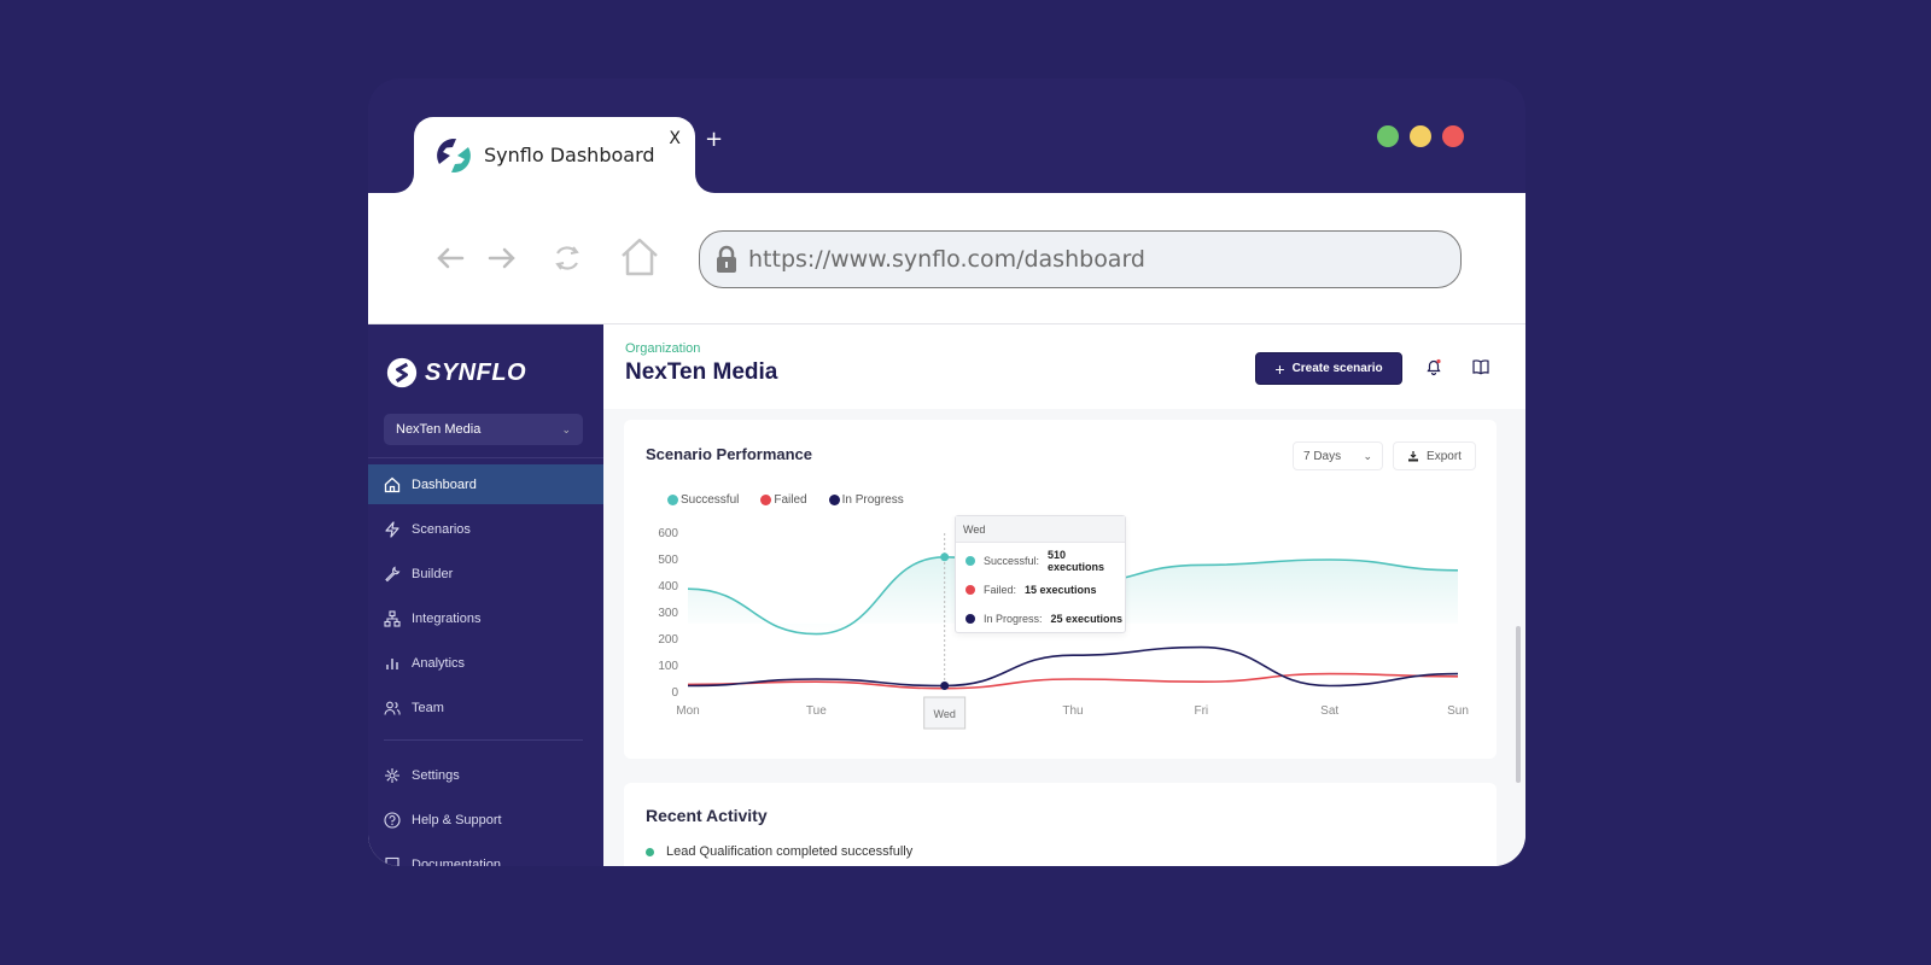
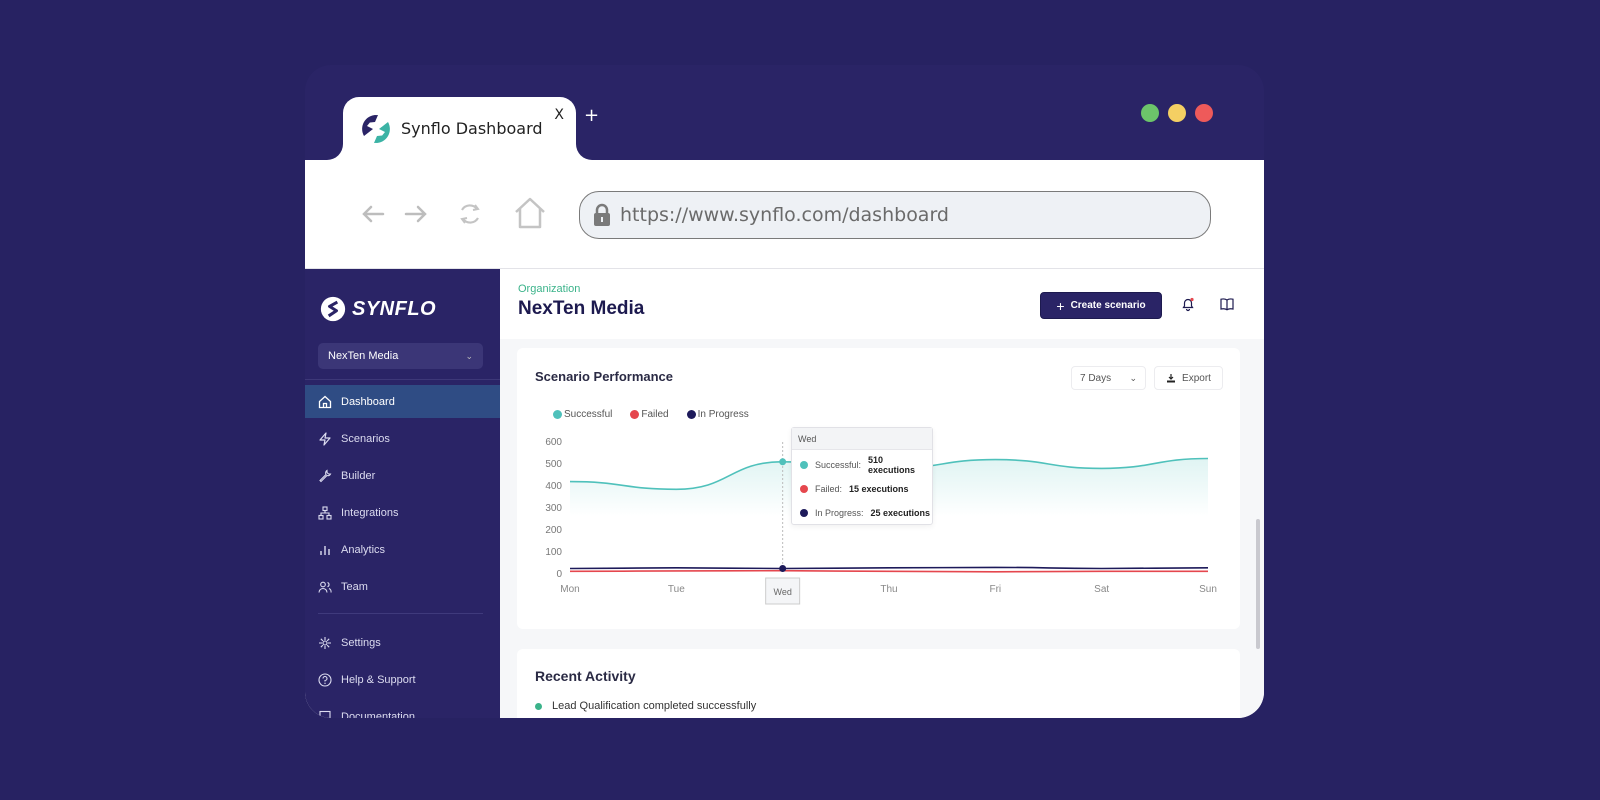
Successful/Mon: 390 -> 420
Failed/Mon: 30 -> 10
Successful/Tue: 220 -> 380
Failed/Tue: 40 -> 10
In Progress/Tue: 50 -> 30
Successful/Thu: 410 -> 480
Failed/Thu: 50 -> 10
In Progress/Thu: 140 -> 30
Successful/Fri: 480 -> 520
Failed/Fri: 40 -> 10
In Progress/Fri: 170 -> 30
Successful/Sat: 500 -> 480
Failed/Sat: 70 -> 10
Successful/Sun: 460 -> 520
Failed/Sun: 60 -> 10
In Progress/Sun: 70 -> 30
